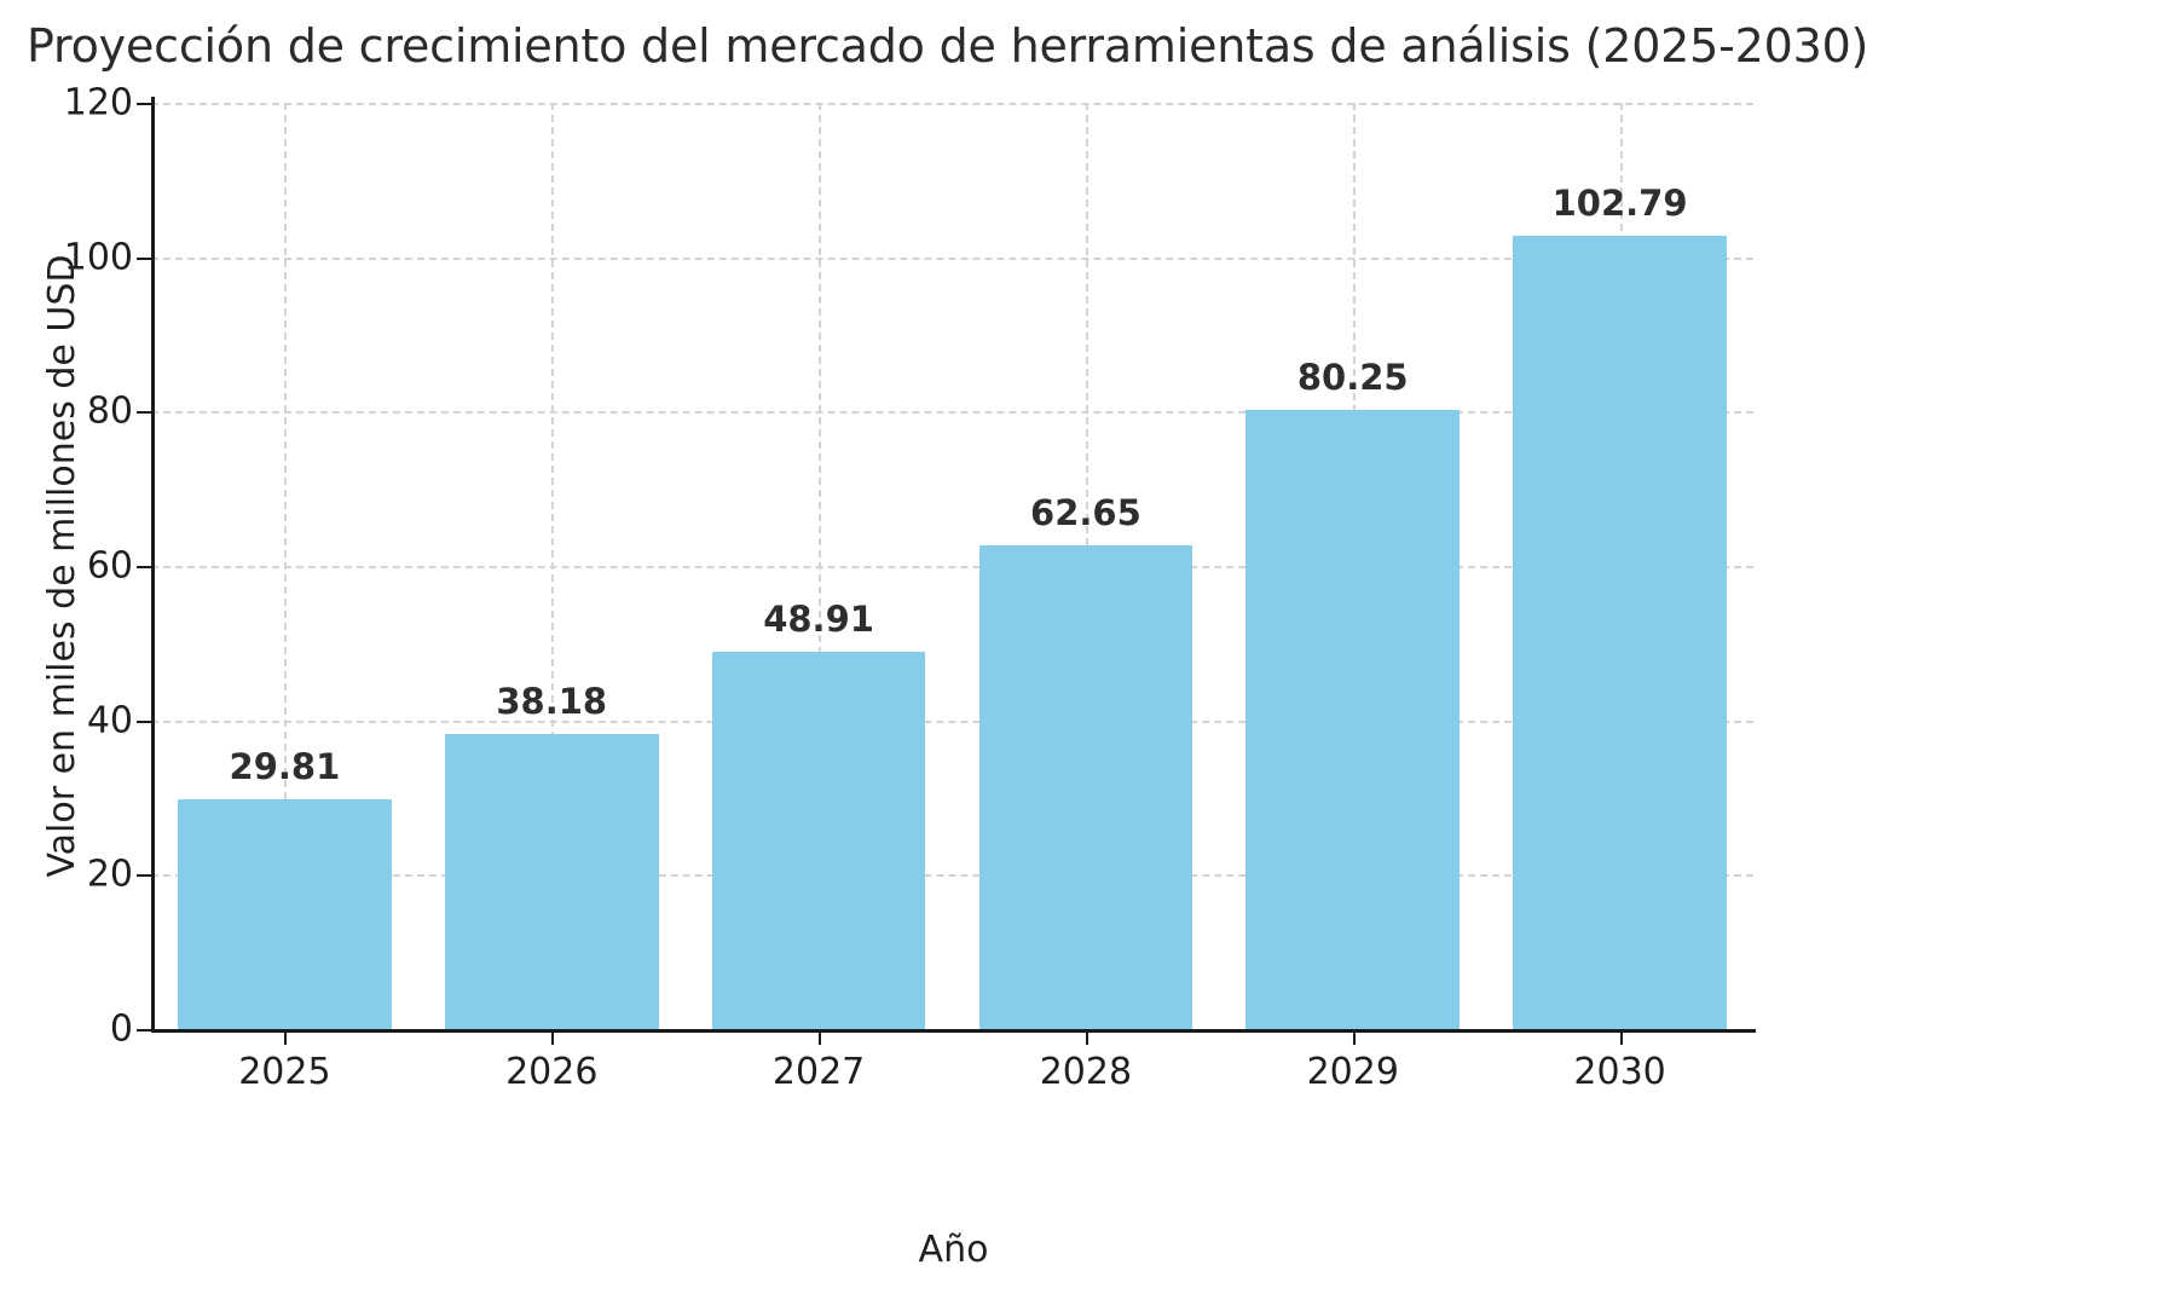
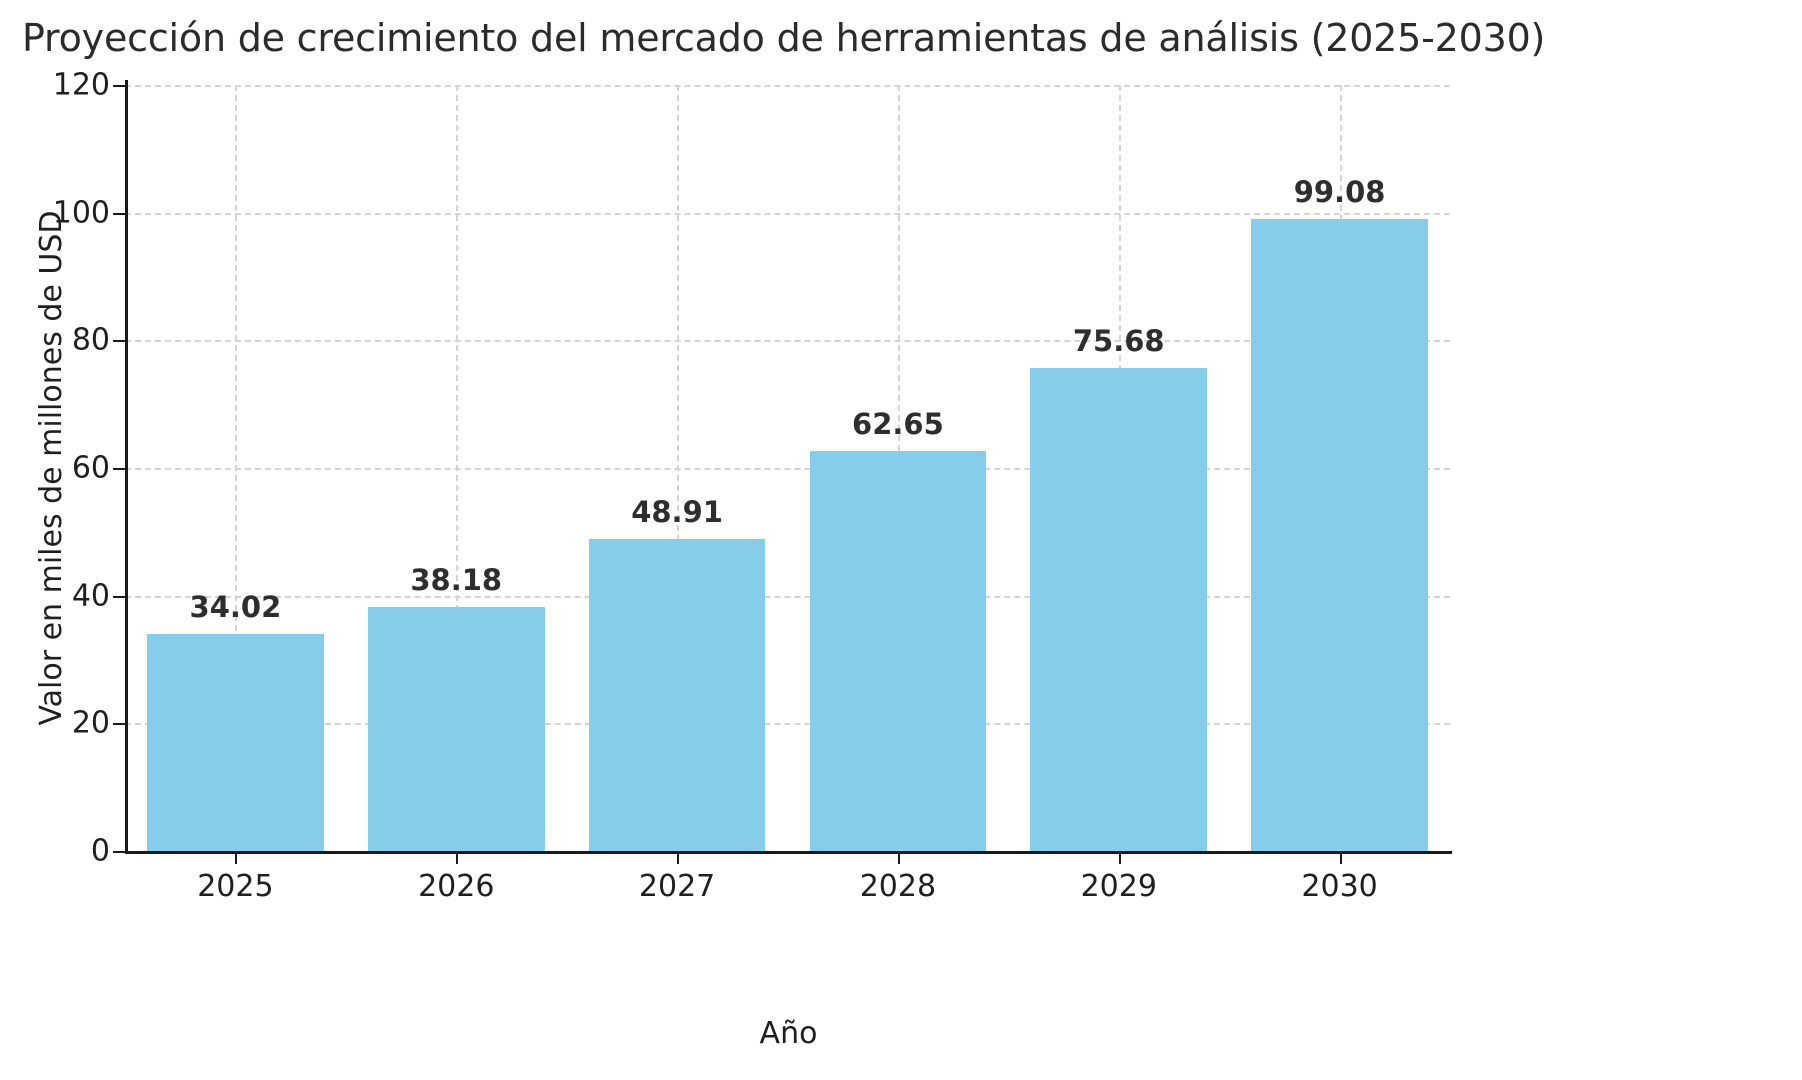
2025: 29.81 -> 34.02
2029: 80.25 -> 75.68
2030: 102.79 -> 99.08
